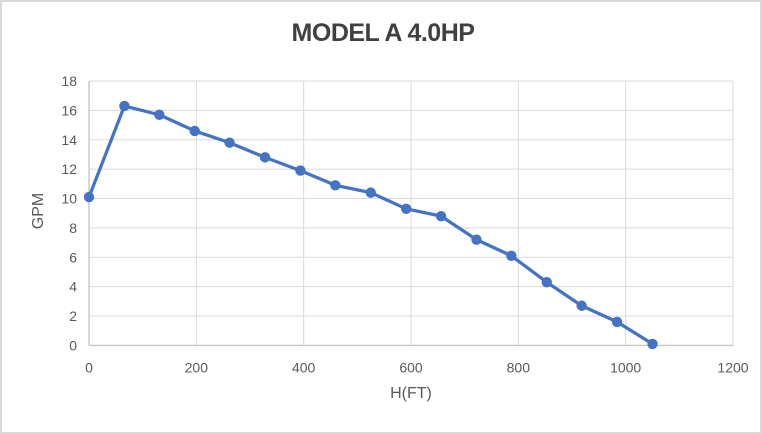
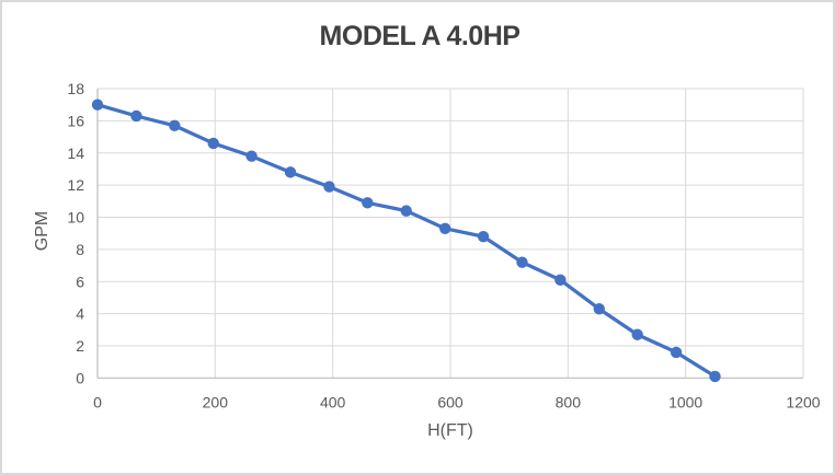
0: 10.1 -> 17.0
